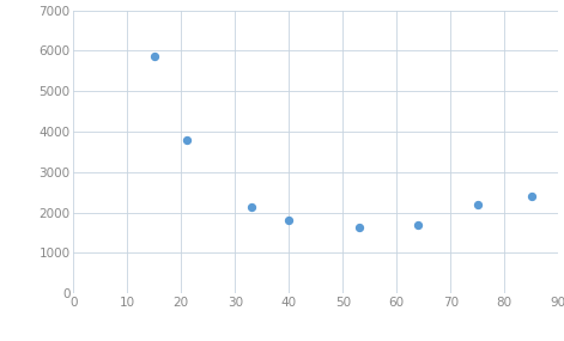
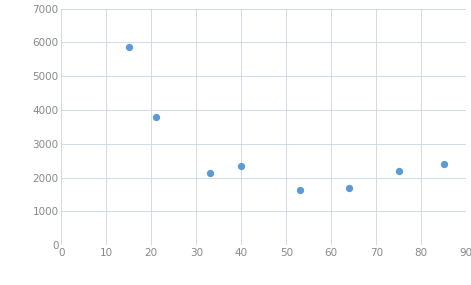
40: 1820 -> 2350
